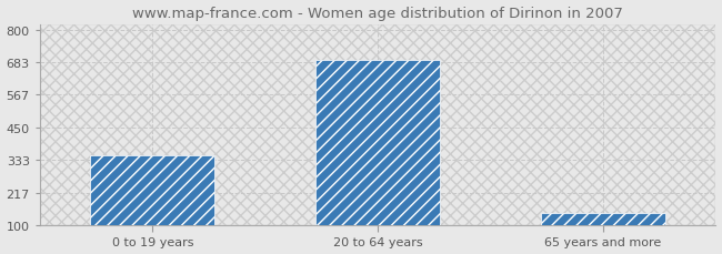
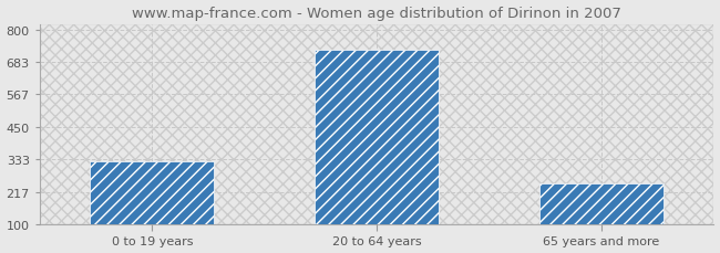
0 to 19 years: 349 -> 325
20 to 64 years: 693 -> 725
65 years and more: 143 -> 245
